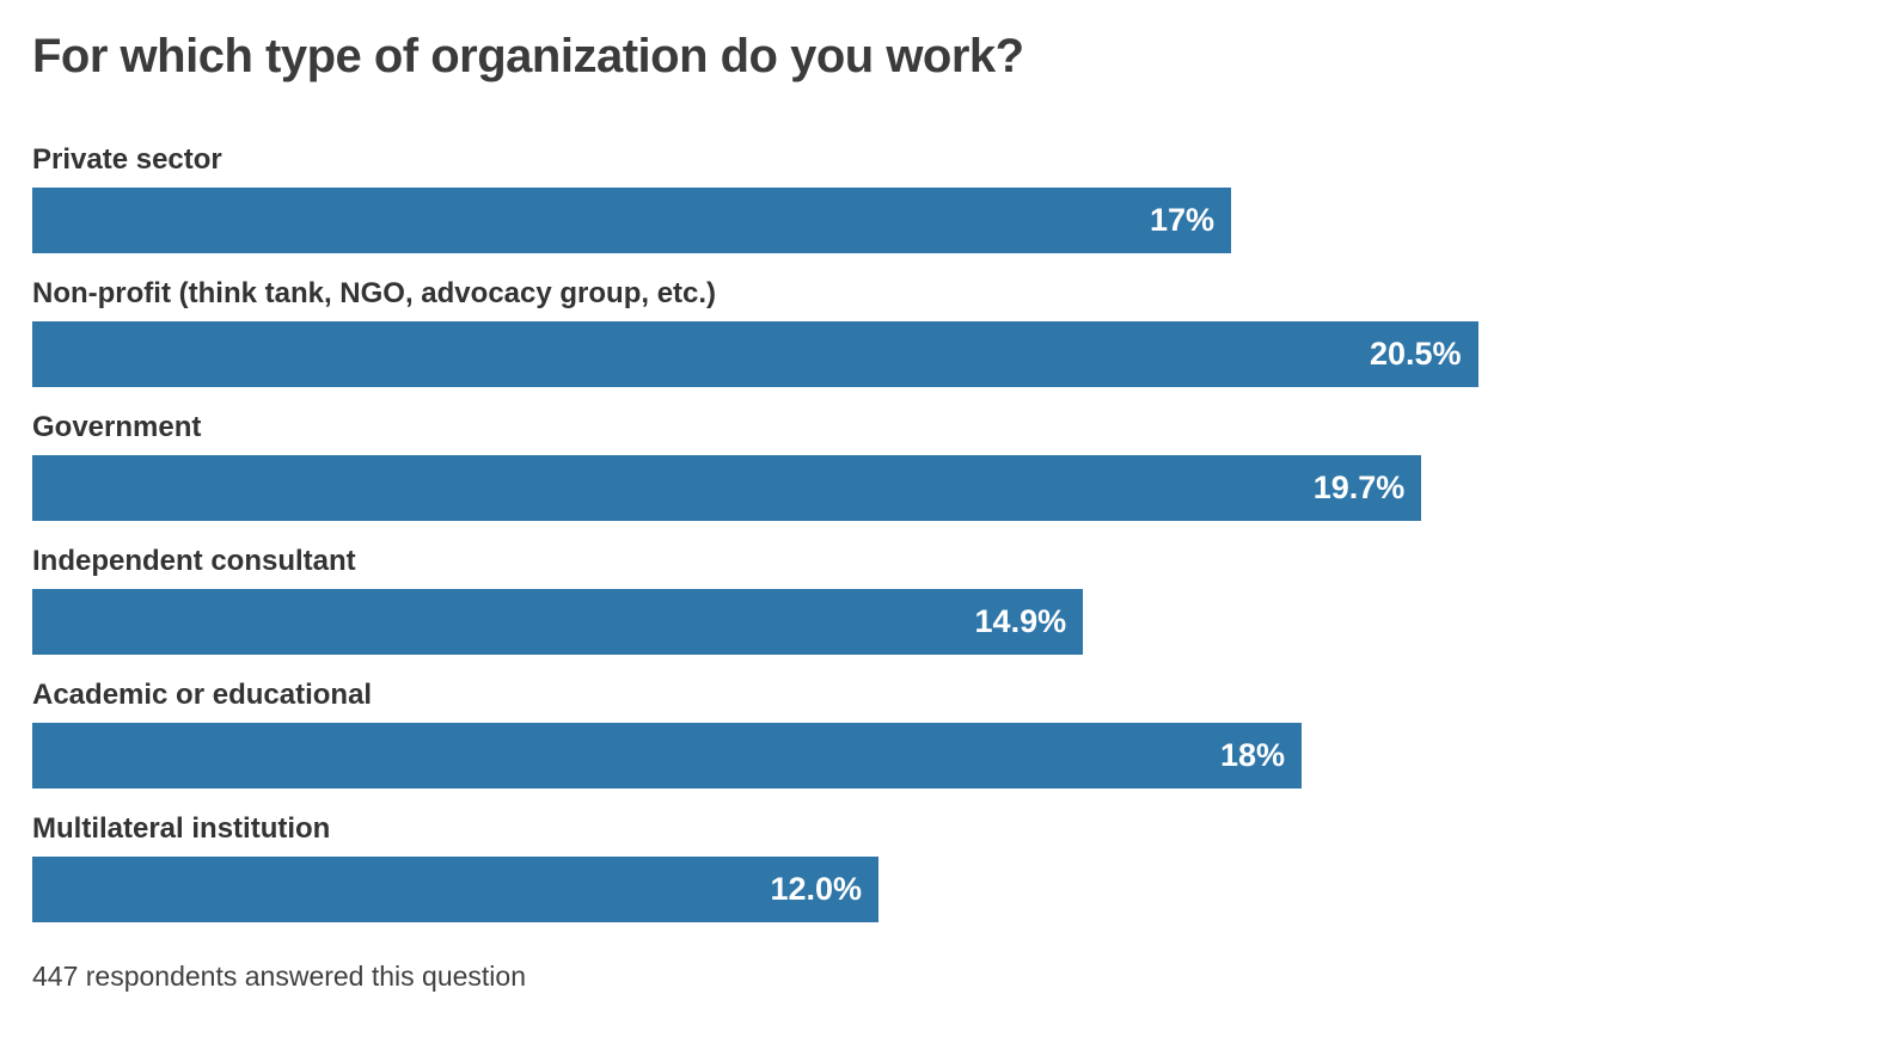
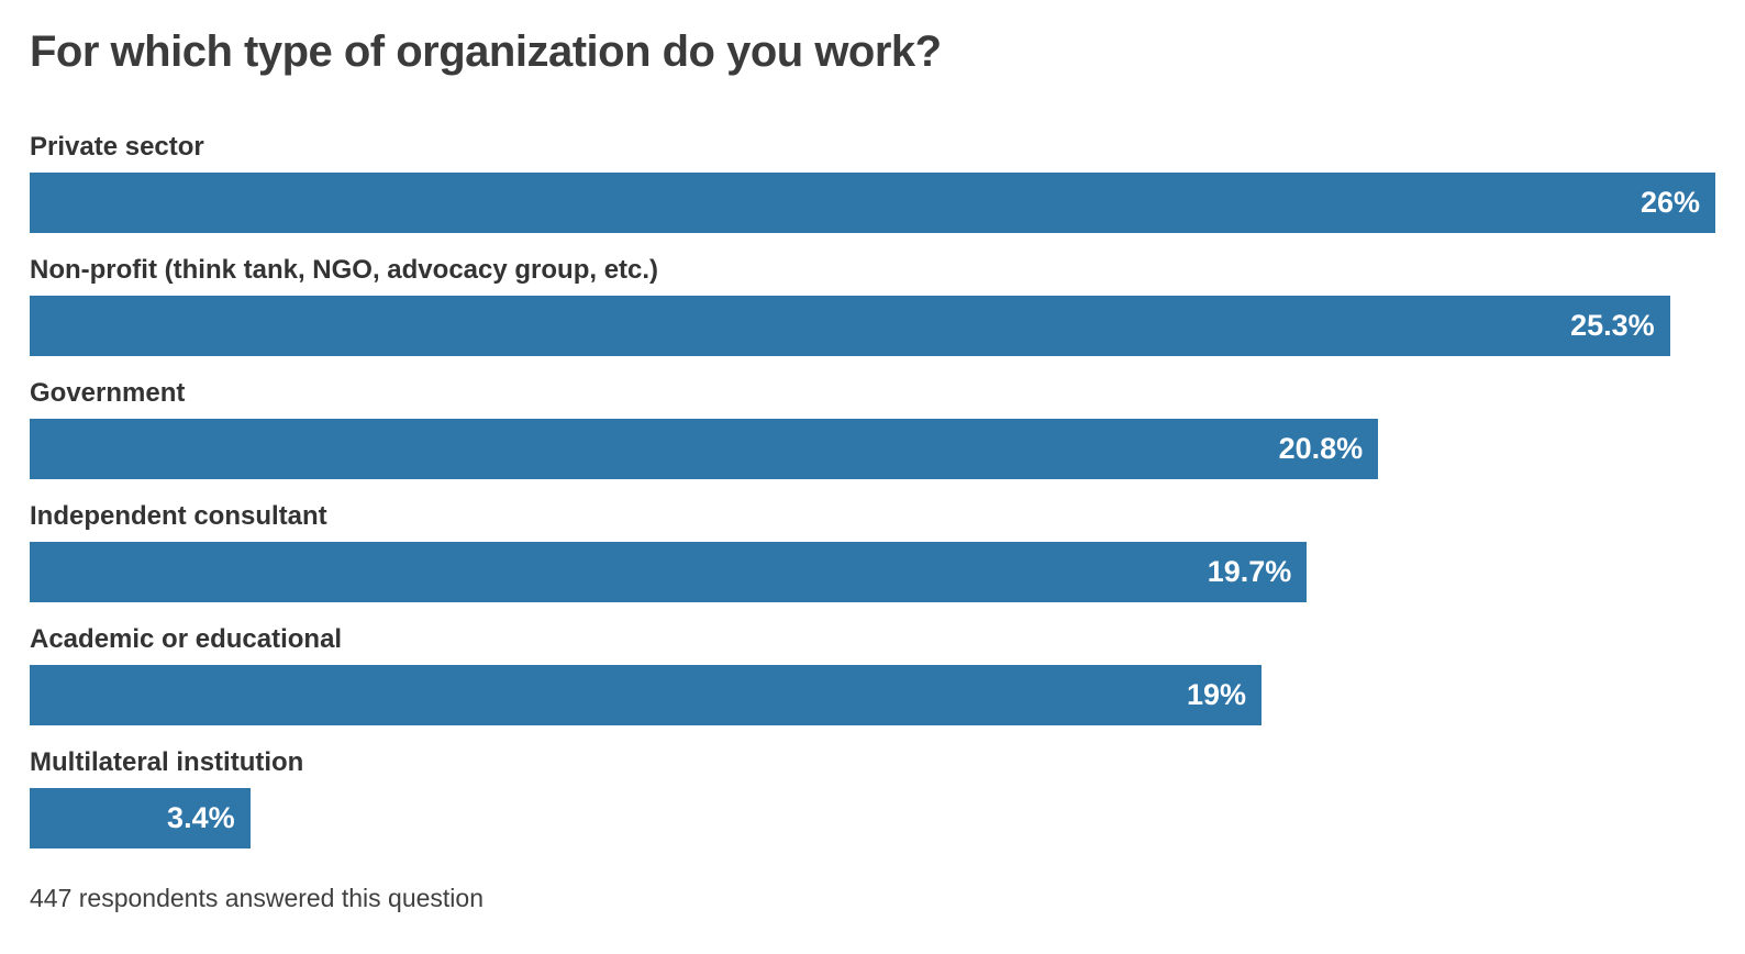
Private sector: 17% -> 26%
Non-profit (think tank, NGO, advocacy group, etc.): 20.5% -> 25.3%
Government: 19.7% -> 20.8%
Independent consultant: 14.9% -> 19.7%
Academic or educational: 18% -> 19%
Multilateral institution: 12.0% -> 3.4%
